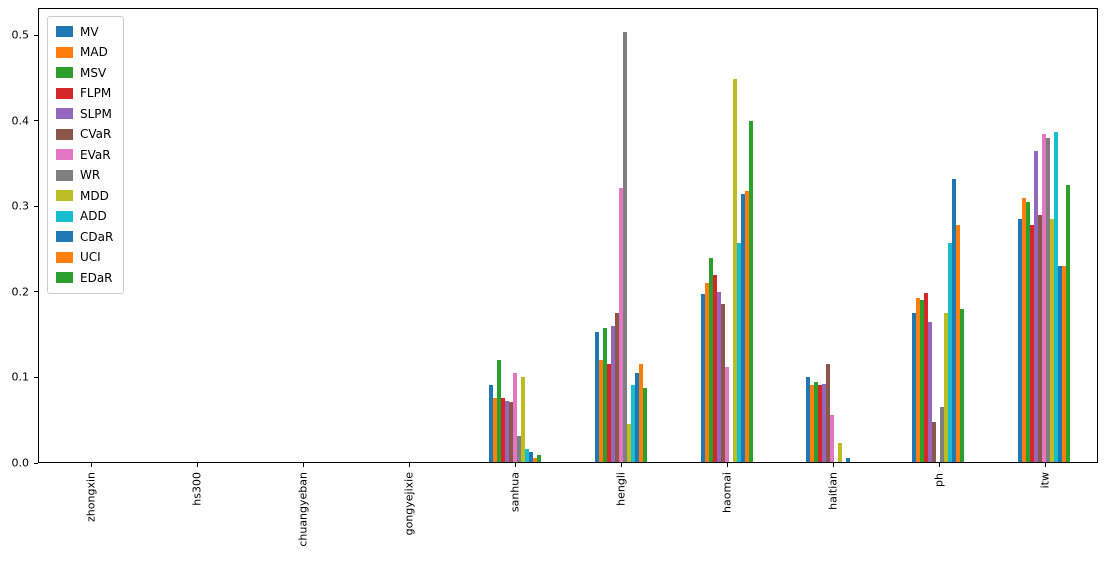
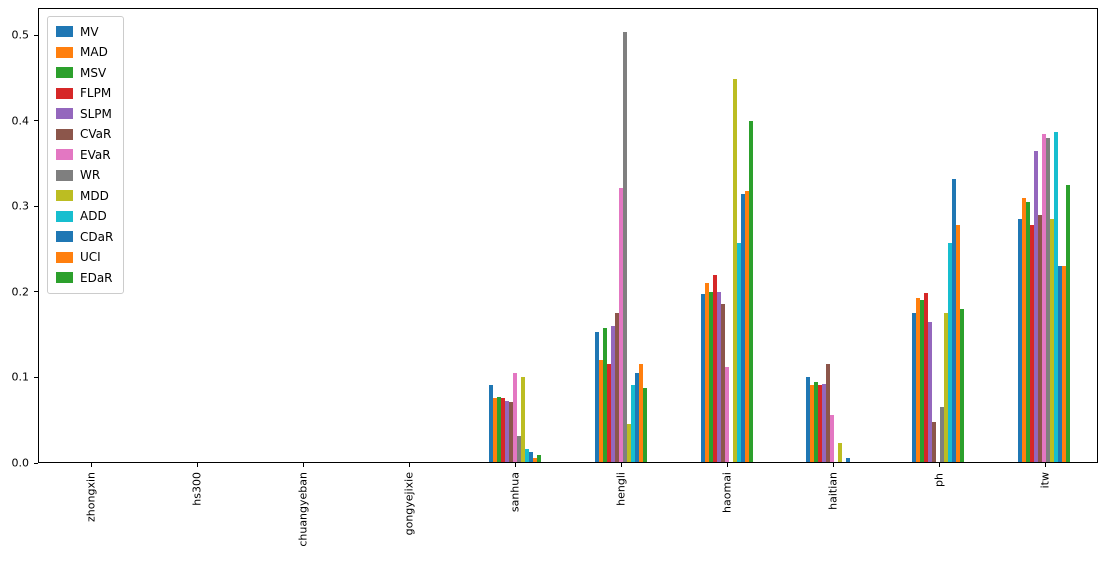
MSV/sanhua: 0.12 -> 0.08
MSV/haomai: 0.24 -> 0.20
